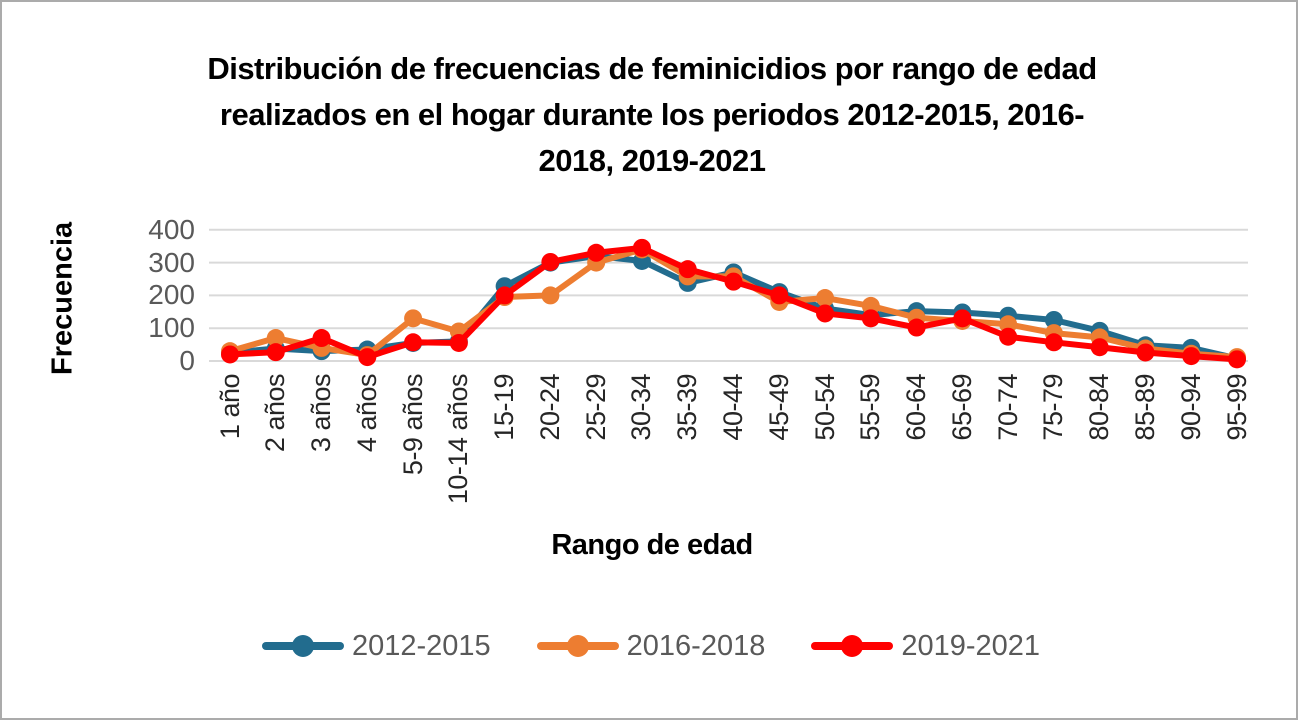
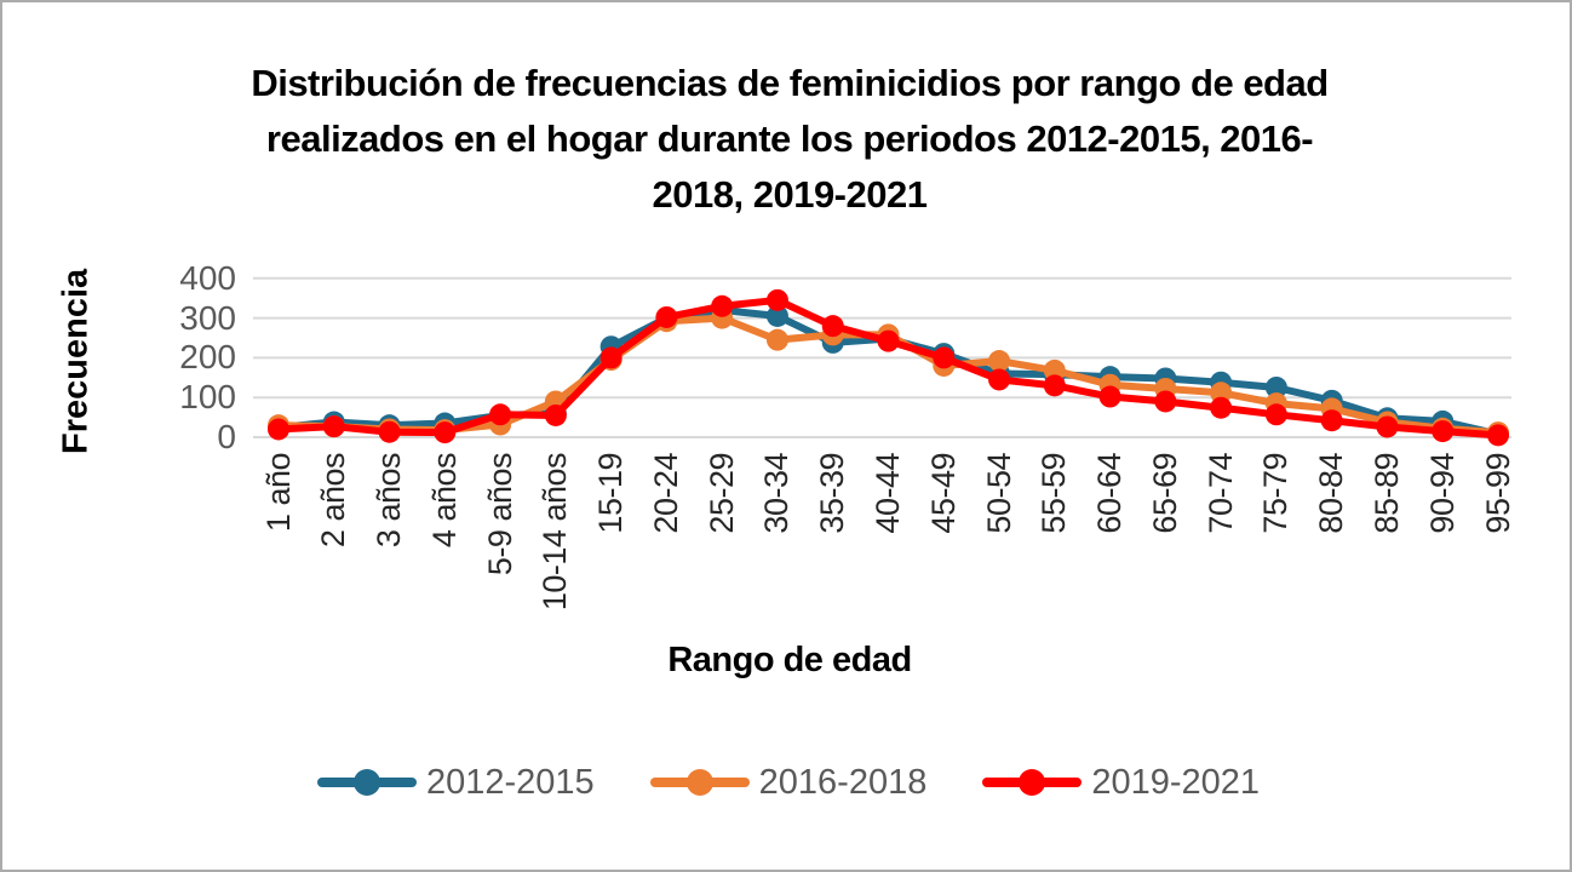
2016-2018/2 años: 70 -> 30
2016-2018/3 años: 40 -> 20
2019-2021/3 años: 70 -> 10
2016-2018/5-9 años: 130 -> 30
2016-2018/20-24: 200 -> 290
2016-2018/30-34: 340 -> 240
2012-2015/40-44: 270 -> 250
2012-2015/55-59: 140 -> 160
2019-2021/65-69: 130 -> 90
